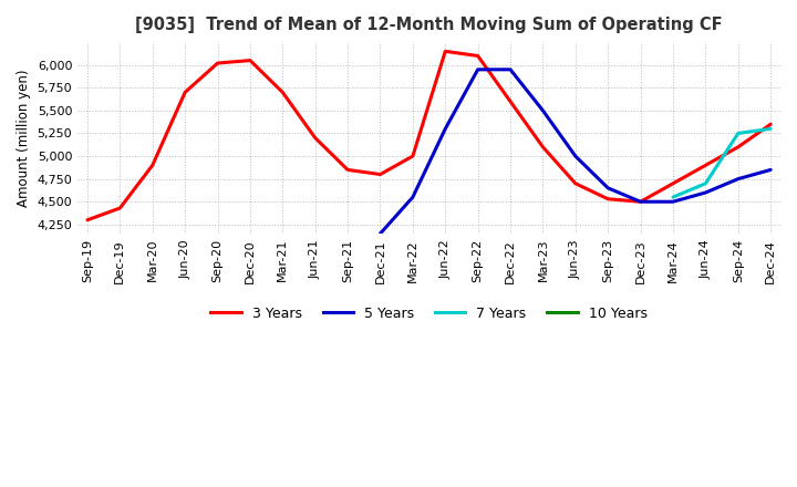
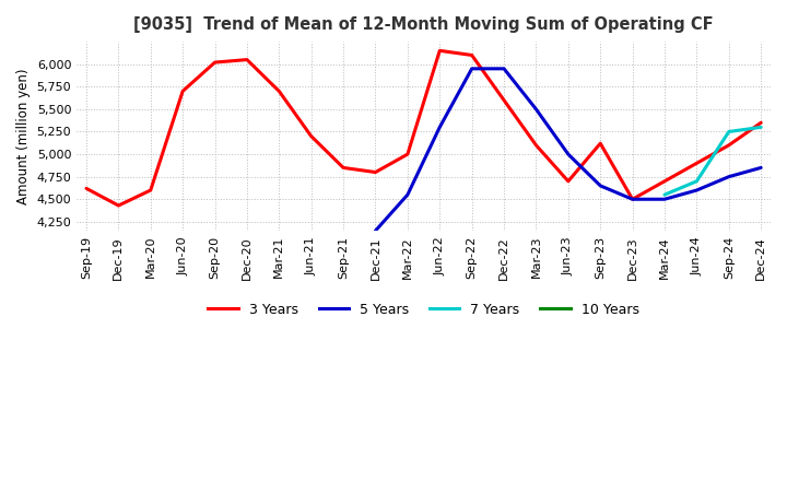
3 Years/Sep-19: 4,300 -> 4,620
3 Years/Mar-20: 4,900 -> 4,600
3 Years/Sep-23: 4,530 -> 5,120
